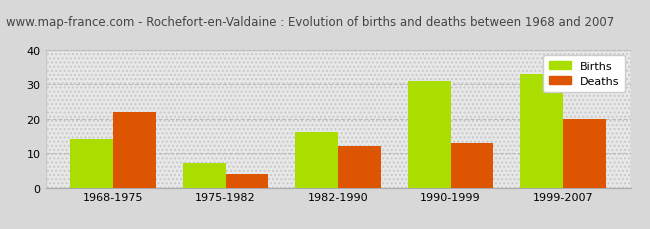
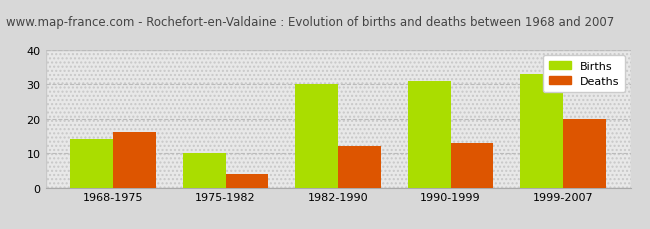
Deaths/1968-1975: 22 -> 16
Births/1975-1982: 7 -> 10
Births/1982-1990: 16 -> 30
